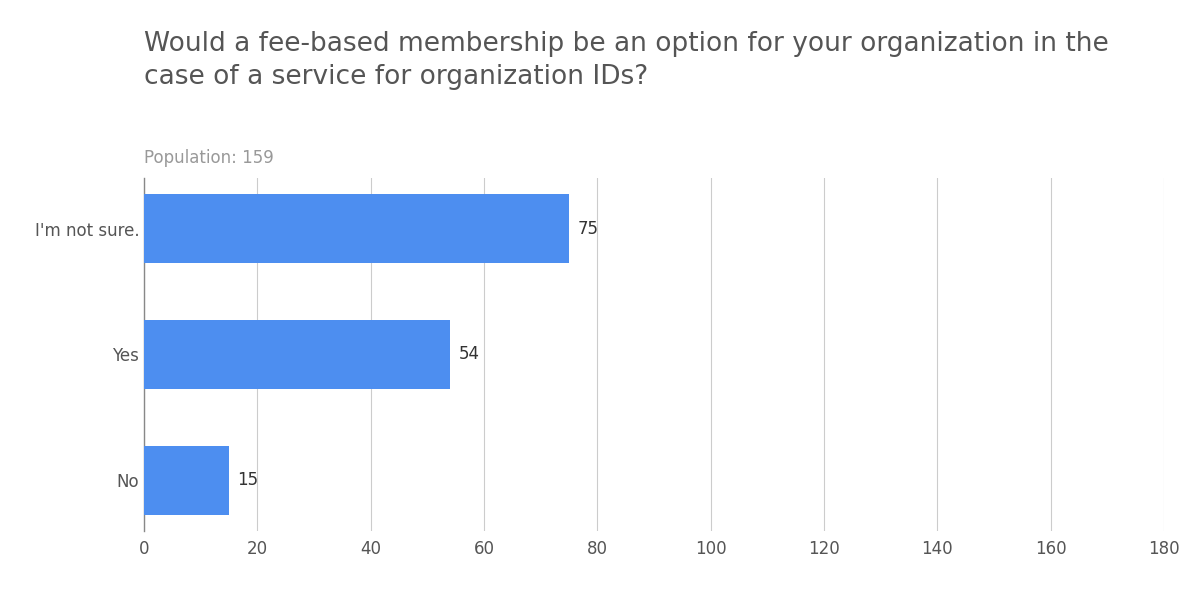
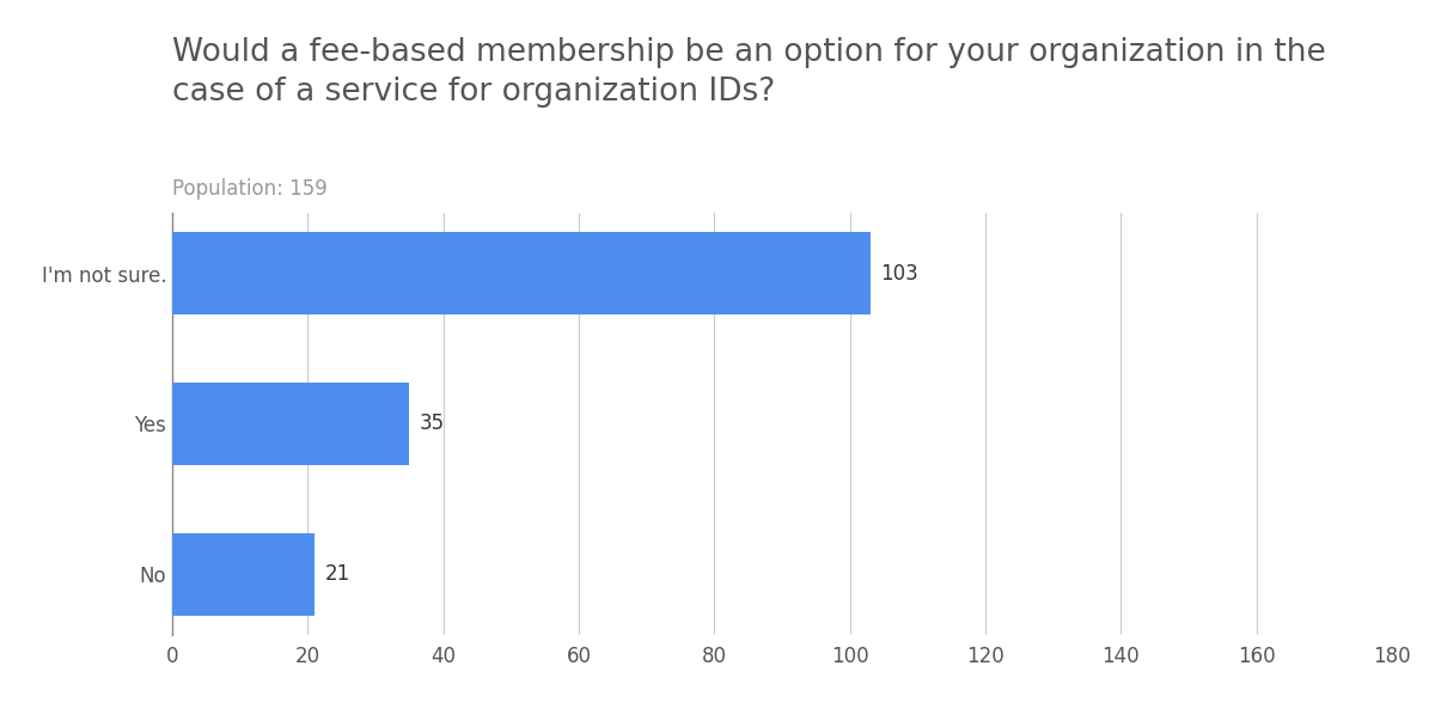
I'm not sure.: 75 -> 103
Yes: 54 -> 35
No: 15 -> 21
